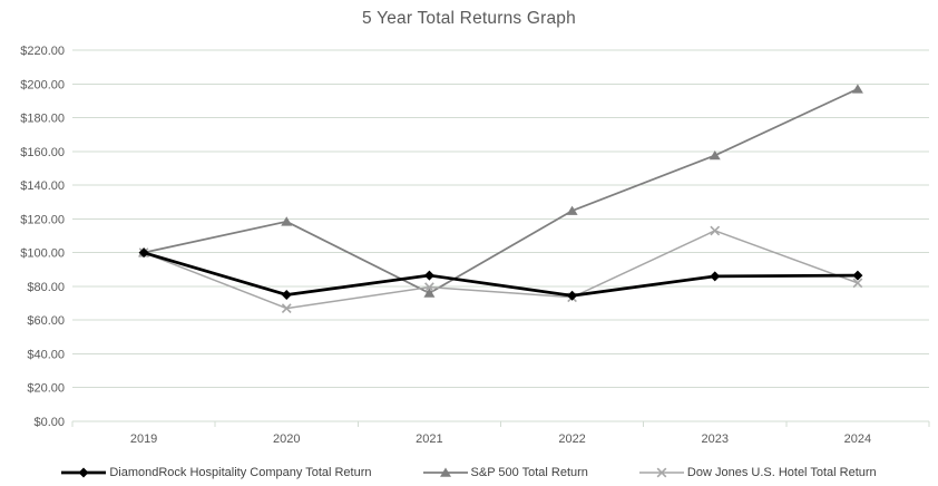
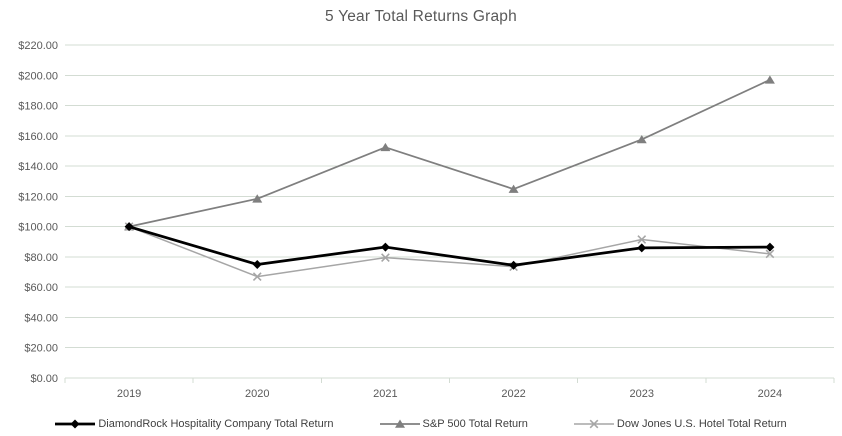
S&P 500 Total Return/2021: $76 -> $152
Dow Jones U.S. Hotel Total Return/2023: $113 -> $92
